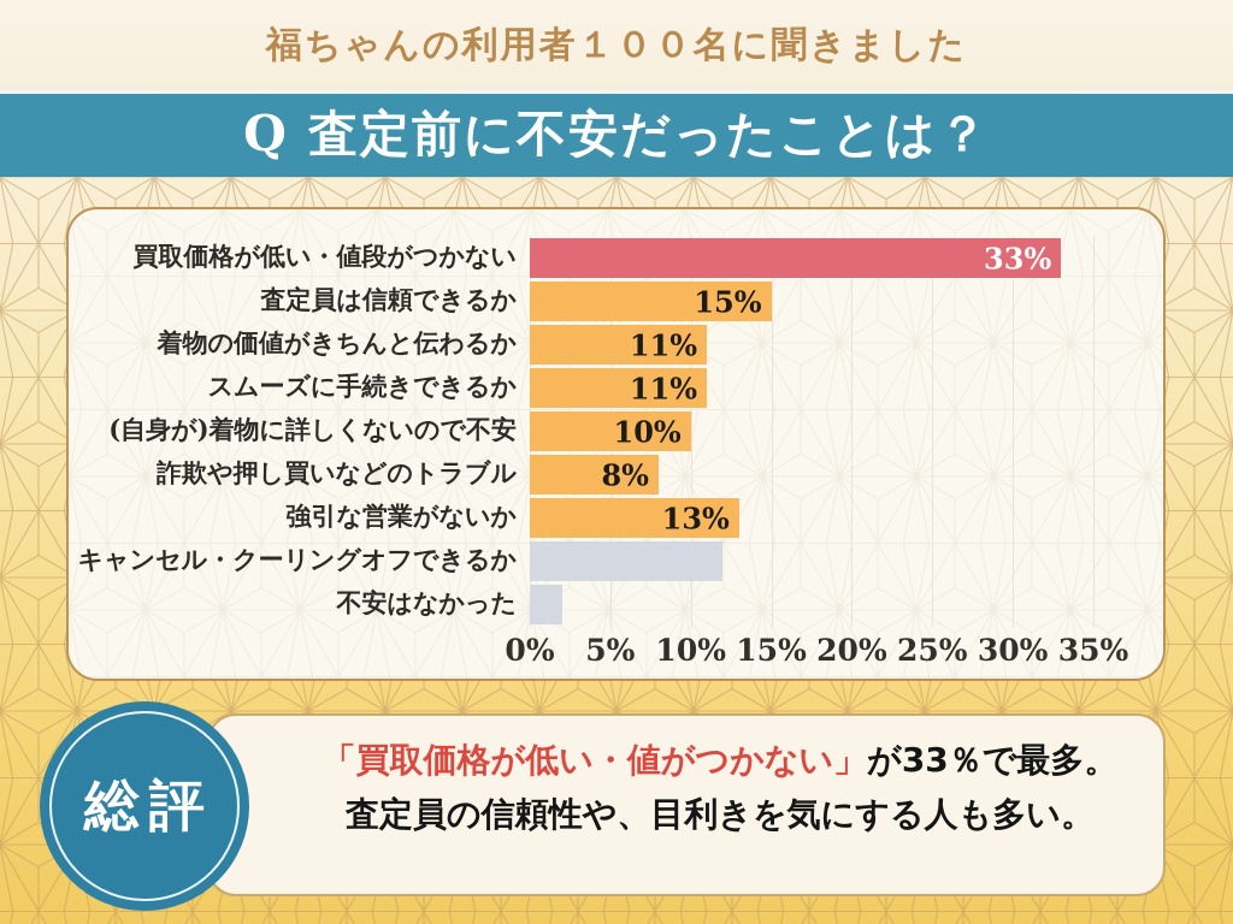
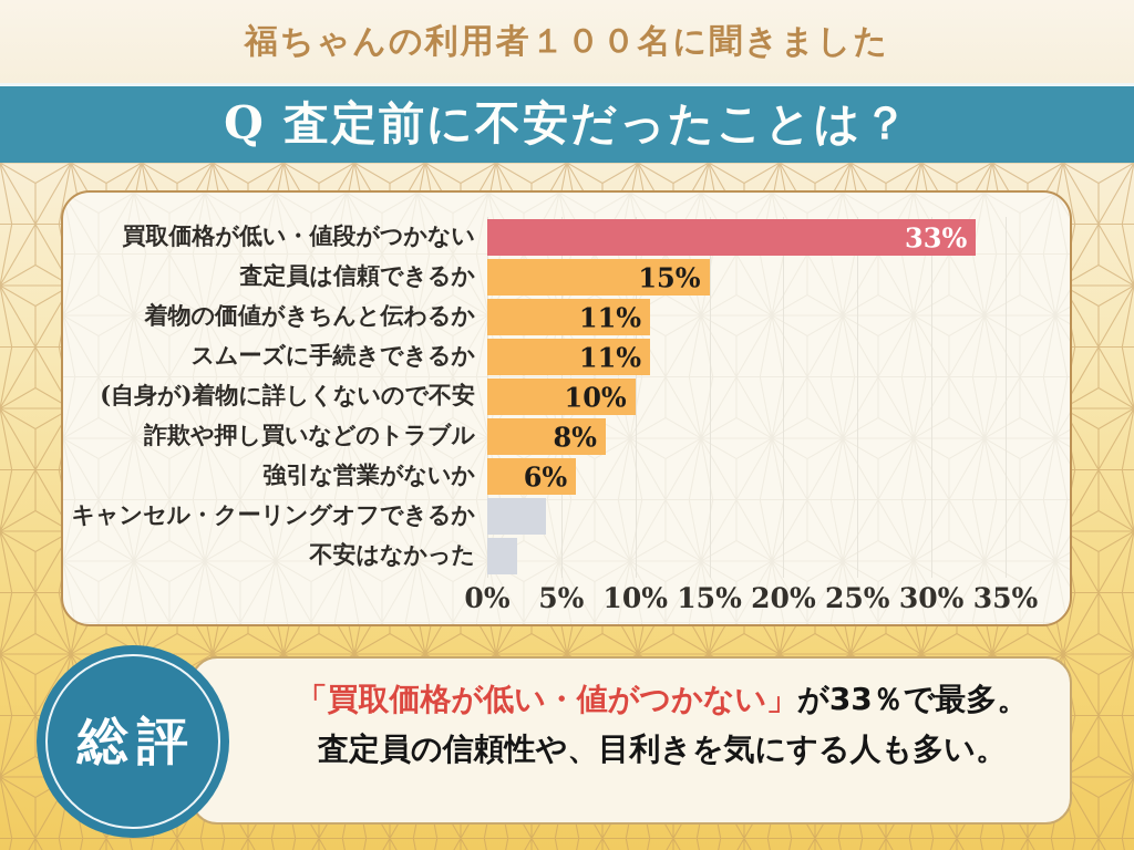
強引な営業がないか: 13% -> 6%
キャンセル・クーリングオフできるか: 12% -> 4%
